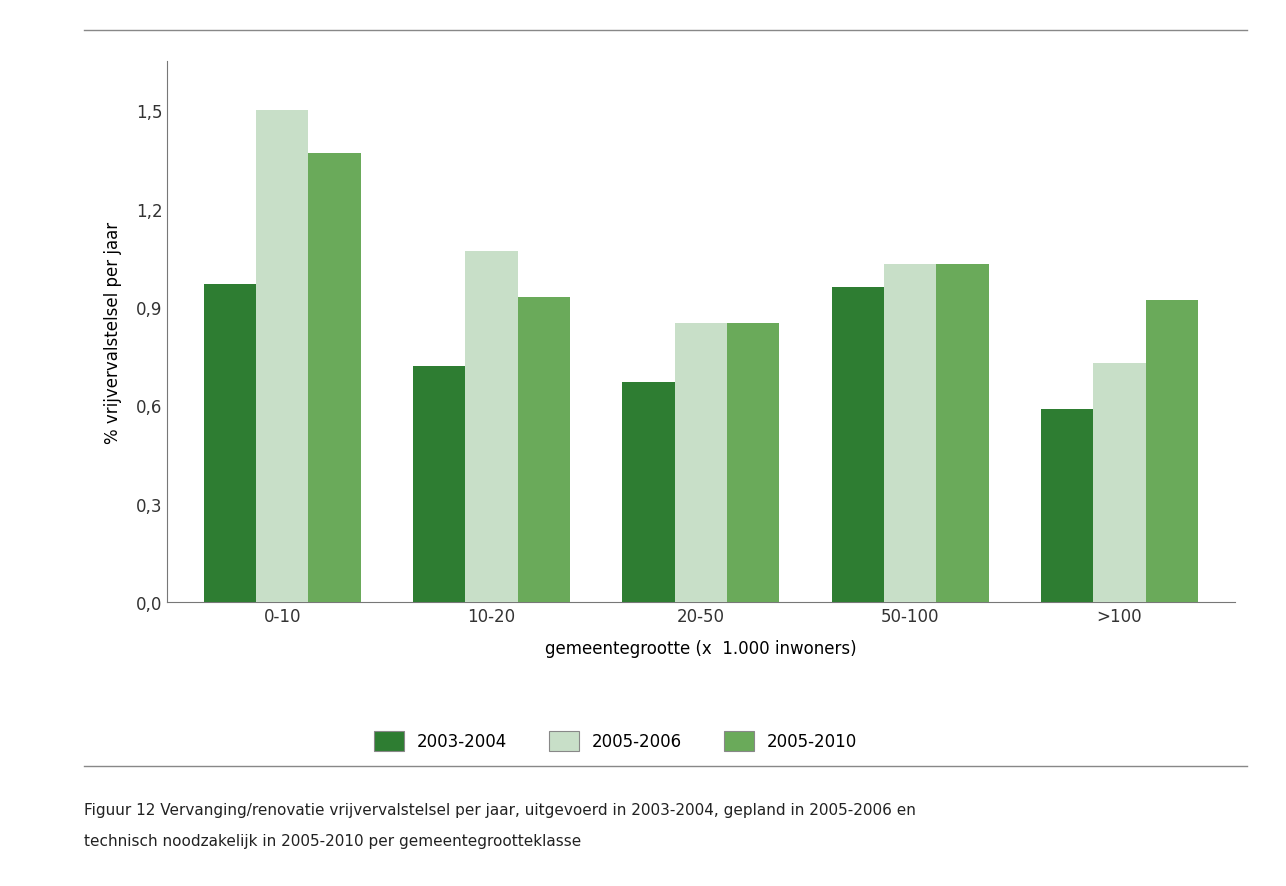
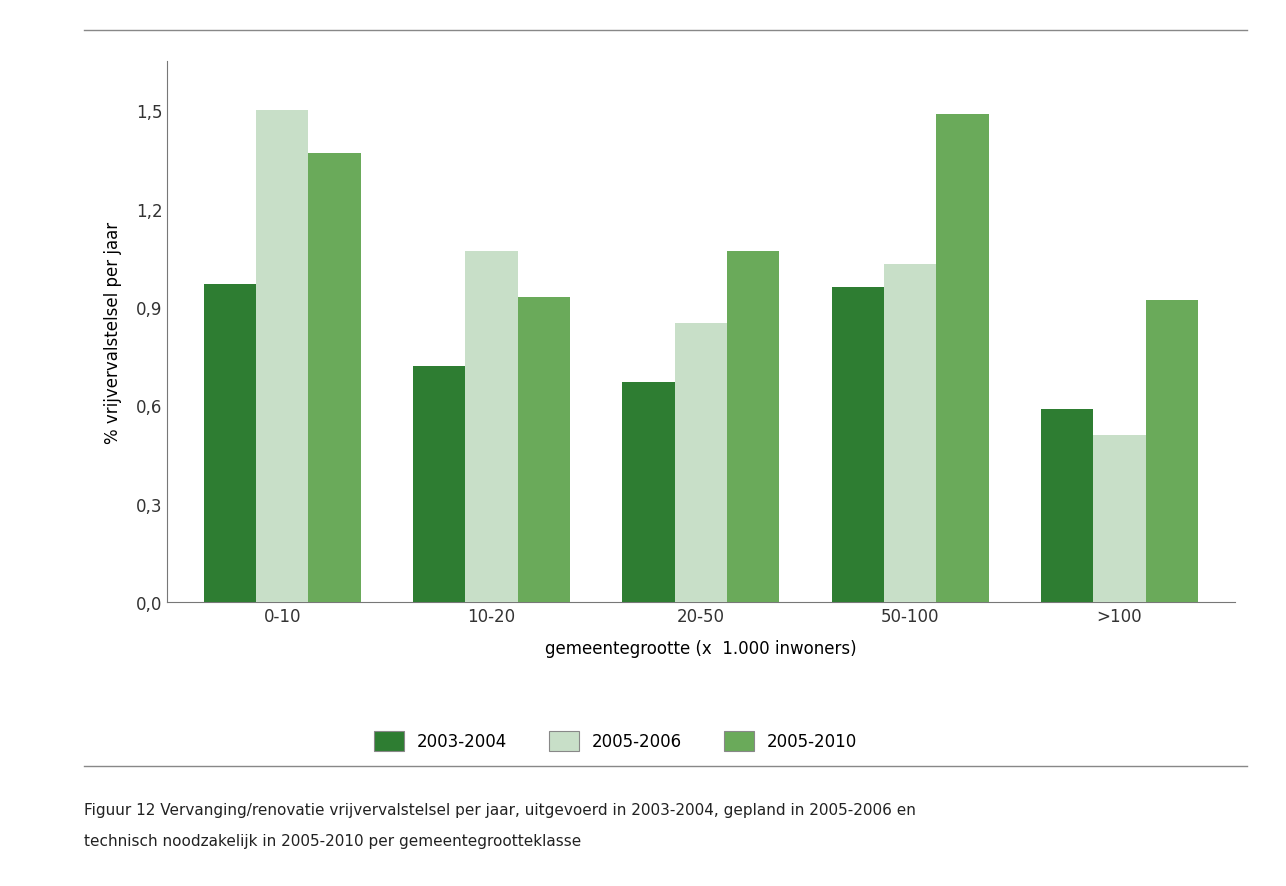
2005-2010/20-50: 0,85 -> 1,07
2005-2010/50-100: 1,03 -> 1,49
2005-2006/>100: 0,73 -> 0,51
